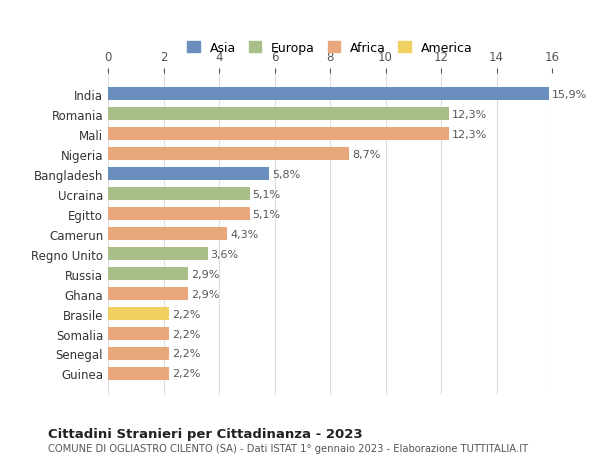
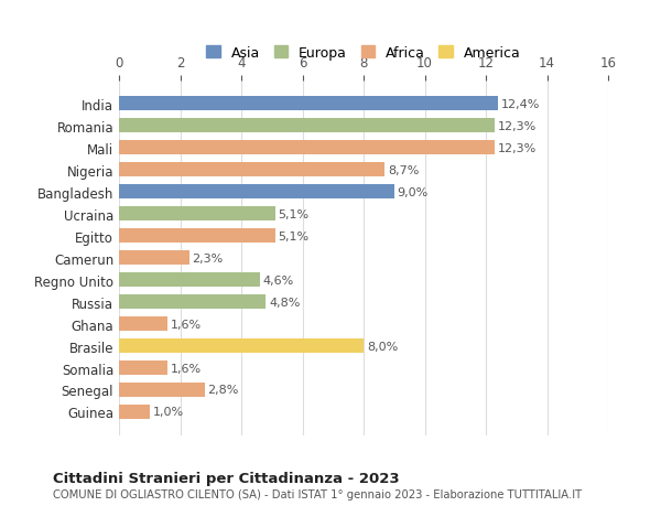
India: 15,9% -> 12,4%
Bangladesh: 5,8% -> 9,0%
Camerun: 4,3% -> 2,3%
Regno Unito: 3,6% -> 4,6%
Russia: 2,9% -> 4,8%
Ghana: 2,9% -> 1,6%
Brasile: 2,2% -> 8,0%
Somalia: 2,2% -> 1,6%
Senegal: 2,2% -> 2,8%
Guinea: 2,2% -> 1,0%
